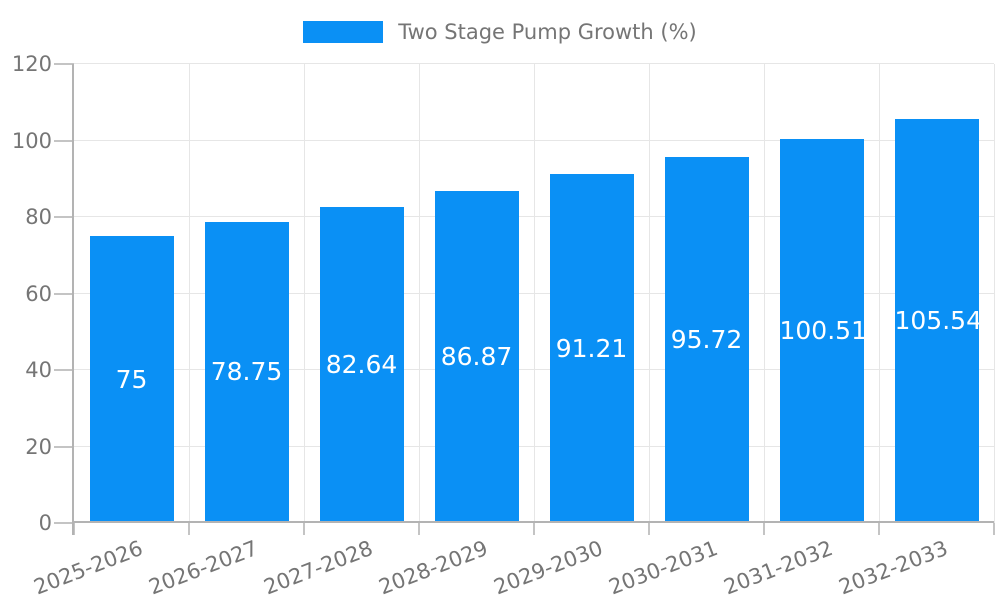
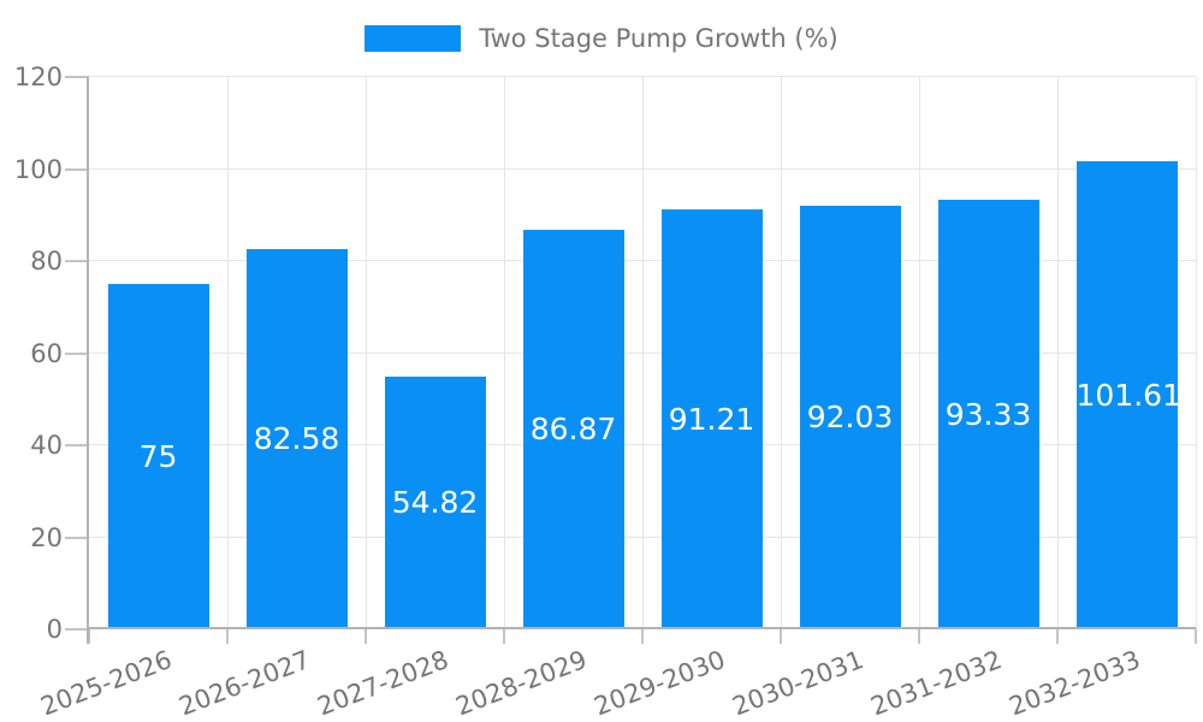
2026-2027: 78.75 -> 82.58
2027-2028: 82.64 -> 54.82
2030-2031: 95.72 -> 92.03
2031-2032: 100.51 -> 93.33
2032-2033: 105.54 -> 101.61
